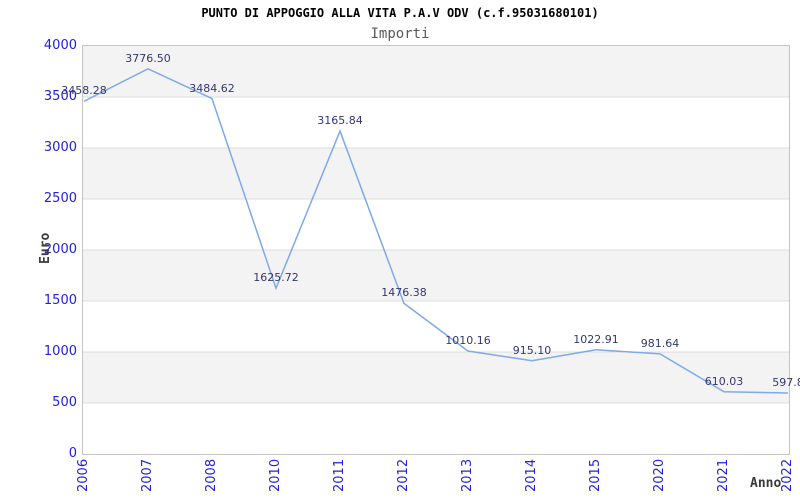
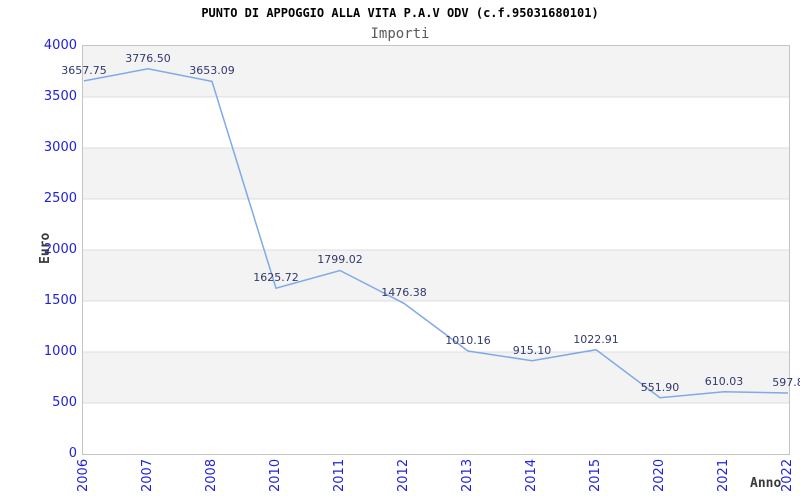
2006: 3458.28 -> 3657.75
2008: 3484.62 -> 3653.09
2011: 3165.84 -> 1799.02
2020: 981.64 -> 551.90
